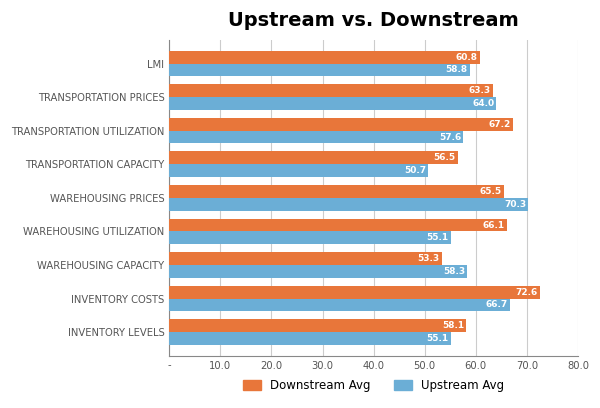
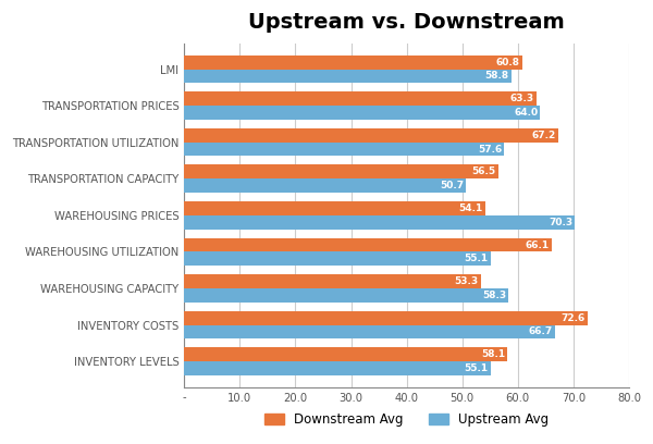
Downstream Avg/WAREHOUSING PRICES: 65.5 -> 54.1
